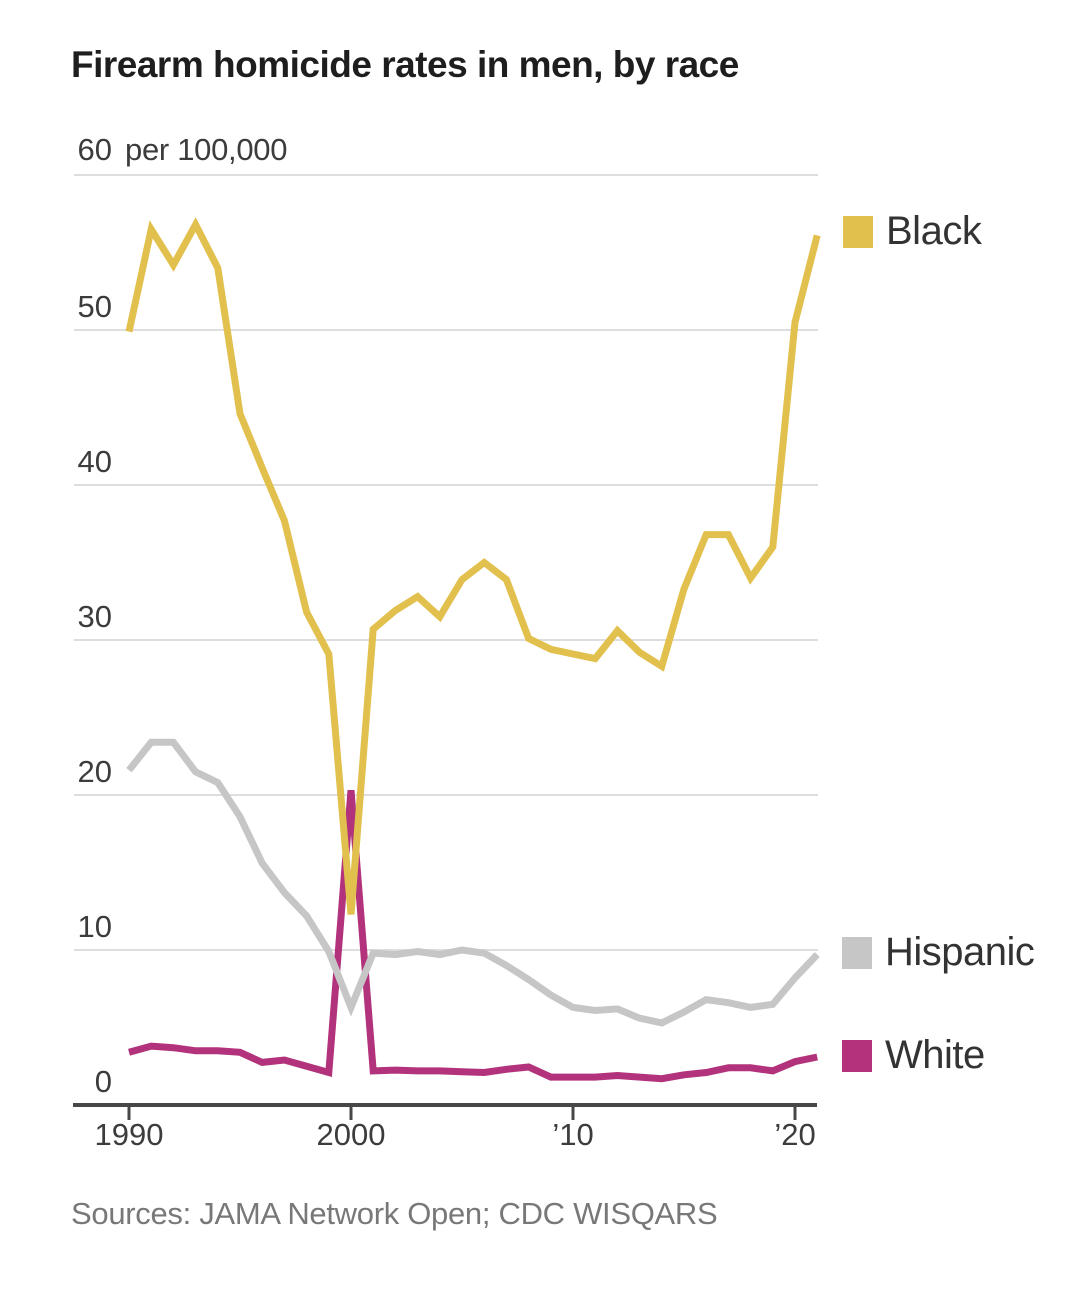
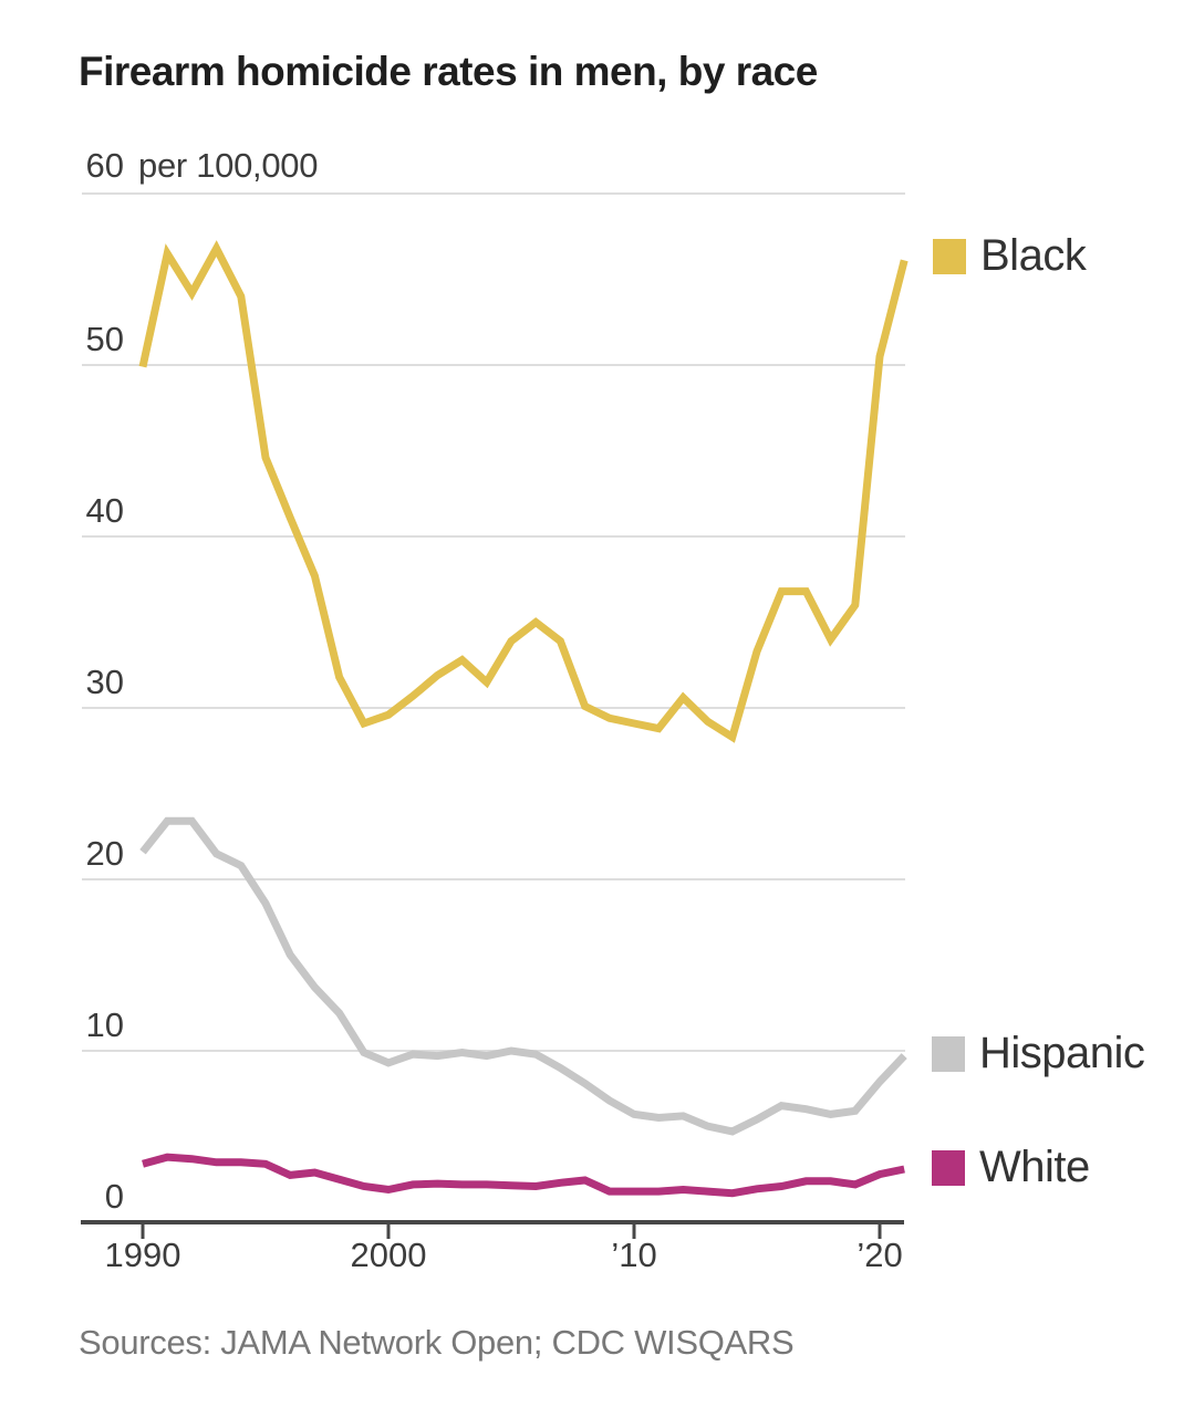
Black/2000: 12.3 -> 29.6
Hispanic/2000: 6.3 -> 9.3
White/2000: 20.3 -> 1.9
